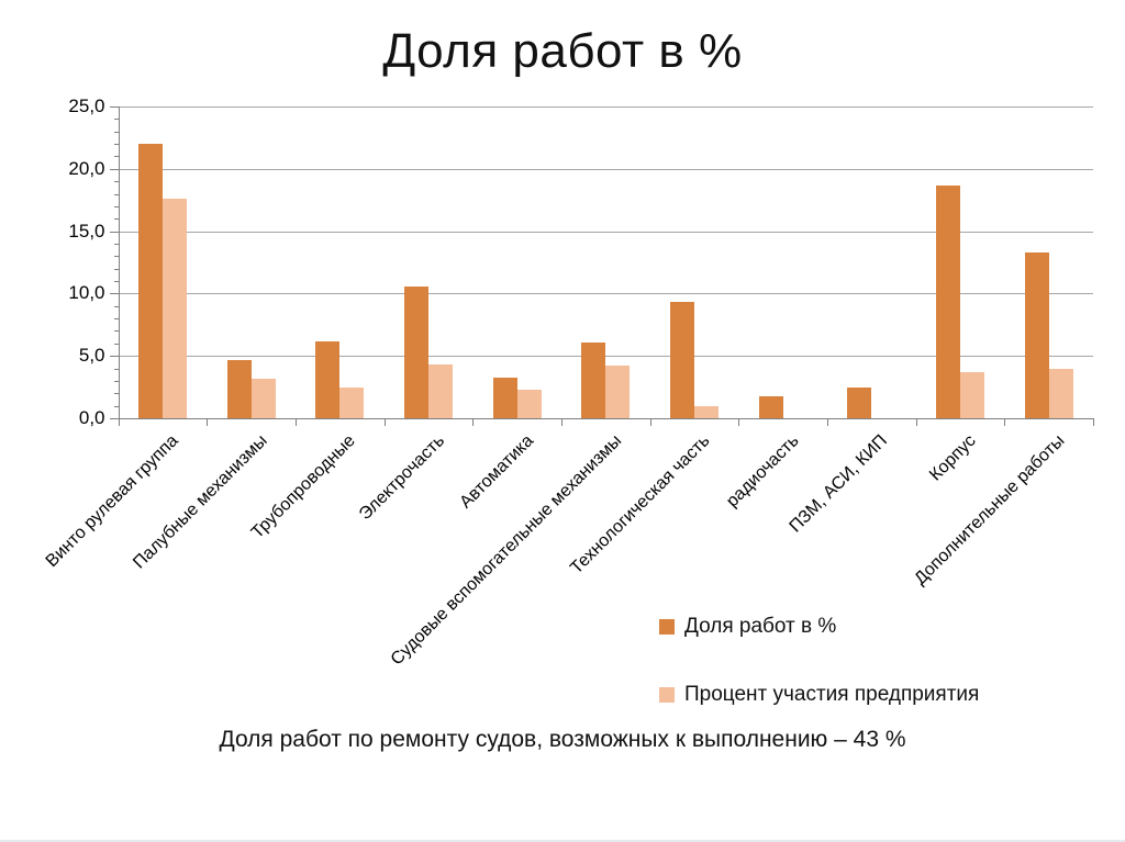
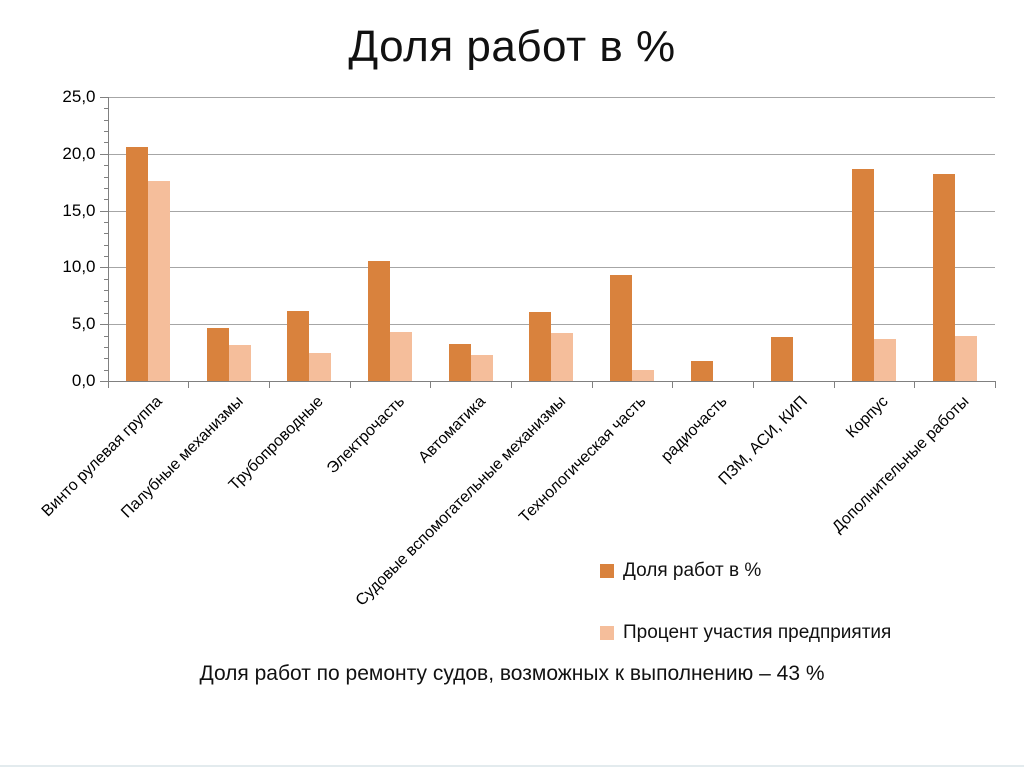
Доля работ в %/Винто рулевая группа: 22,0 -> 20,6
Доля работ в %/ПЗМ, АСИ, КИП: 2,5 -> 3,9
Доля работ в %/Дополнительные работы: 13,3 -> 18,2
